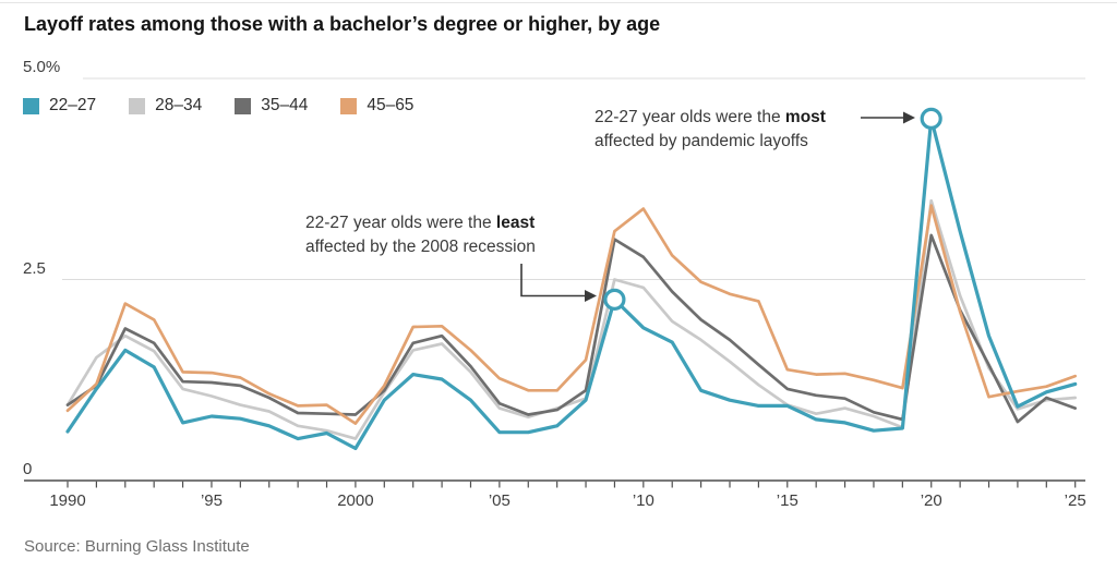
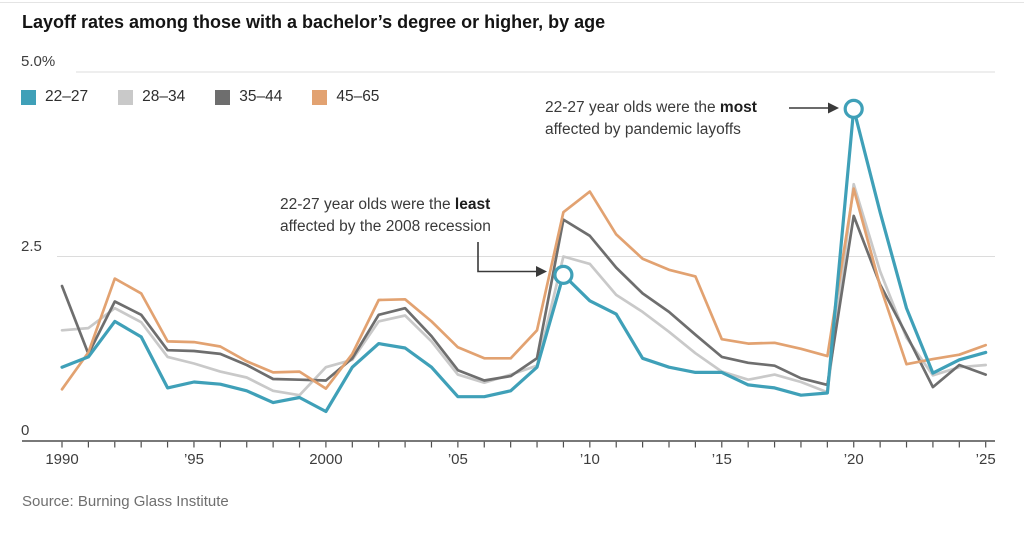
22–27/1990: 0.6% -> 1.0%
28–34/1990: 0.9% -> 1.5%
35–44/1990: 0.9% -> 2.1%
45–65/1990: 0.9% -> 0.7%
28–34/2000: 0.5% -> 1.0%
